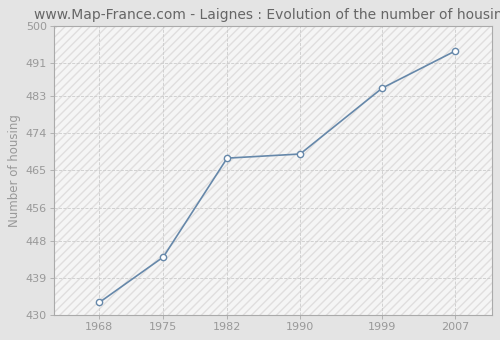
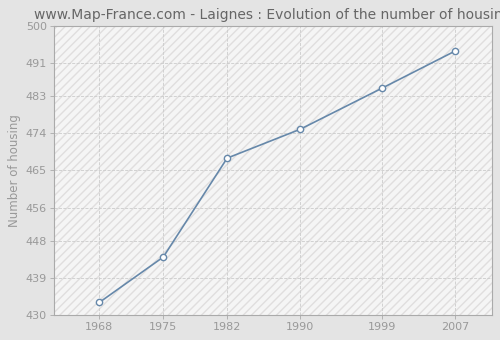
1990: 469 -> 475
